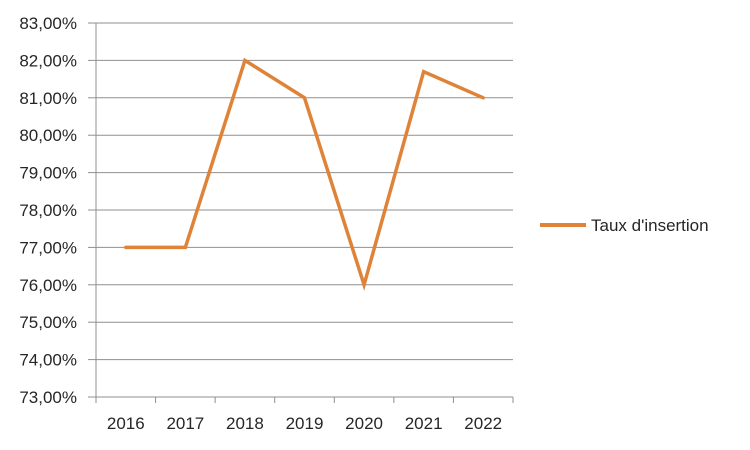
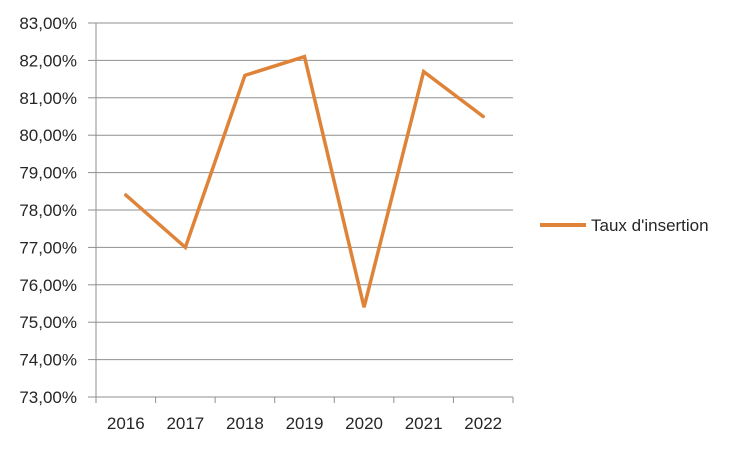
2016: 77,0% -> 78,4%
2018: 82,0% -> 81,6%
2019: 81,0% -> 82,1%
2020: 76,0% -> 75,4%
2022: 81,0% -> 80,5%
